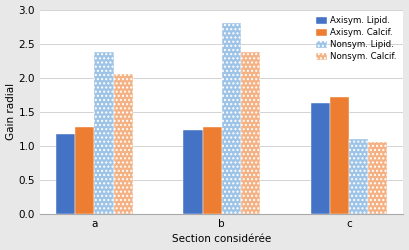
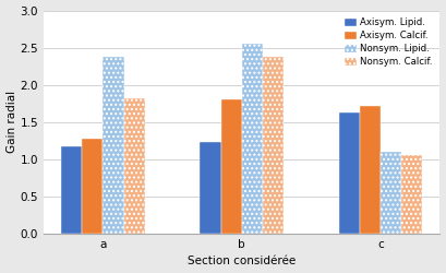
Nonsym. Calcif./a: 2.06 -> 1.82
Axisym. Calcif./b: 1.27 -> 1.80
Nonsym. Lipid./b: 2.80 -> 2.56
